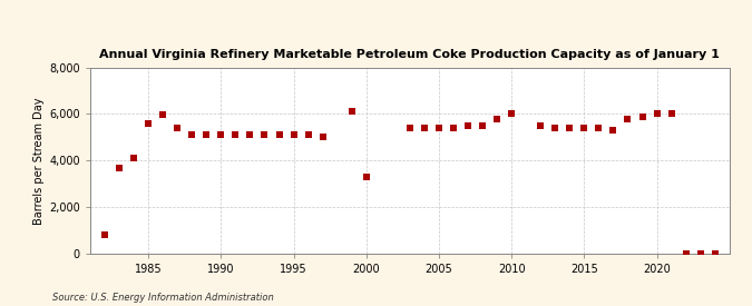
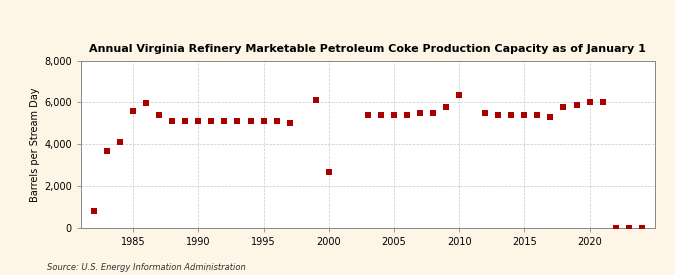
2000: 3,300 -> 2,700
2010: 6,000 -> 6,350
